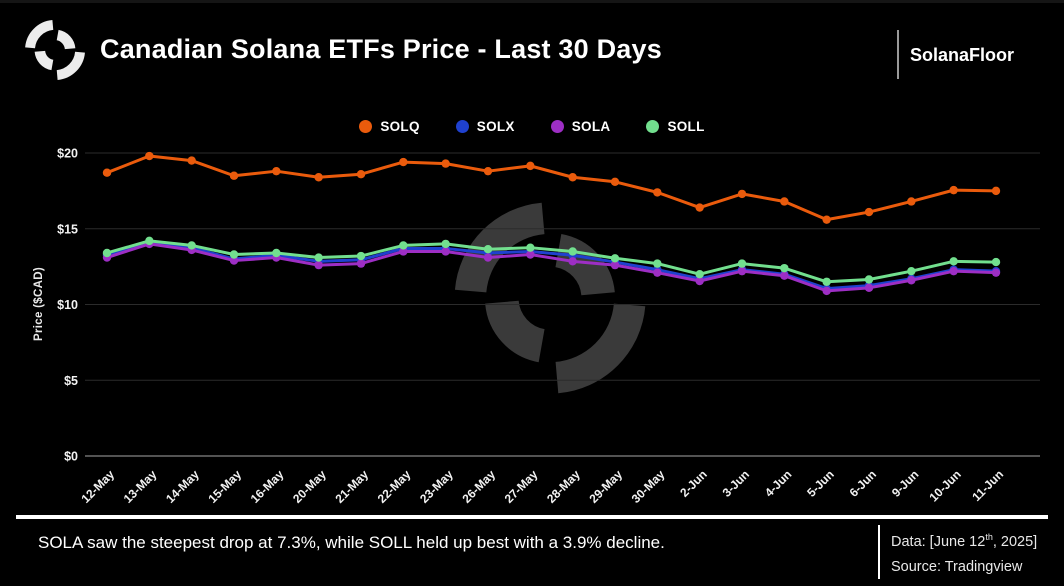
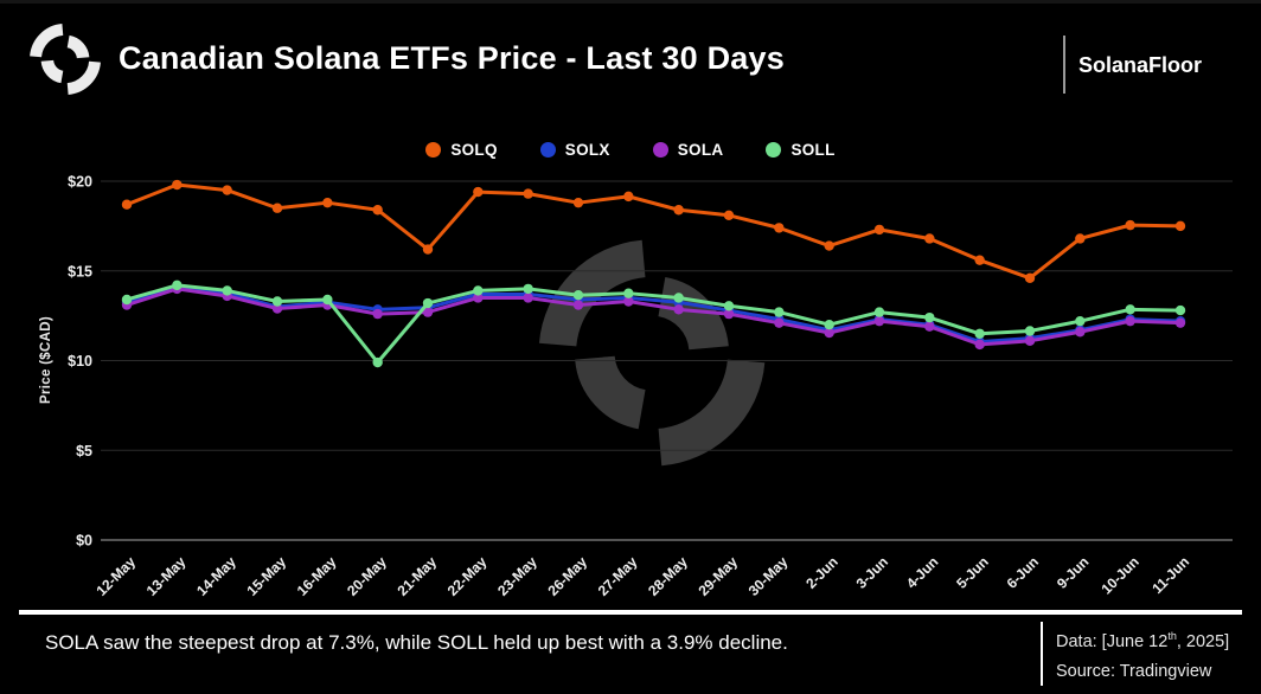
SOLL/20-May: $13.1 -> $9.9
SOLQ/21-May: $18.6 -> $16.2
SOLQ/6-Jun: $16.1 -> $14.6
